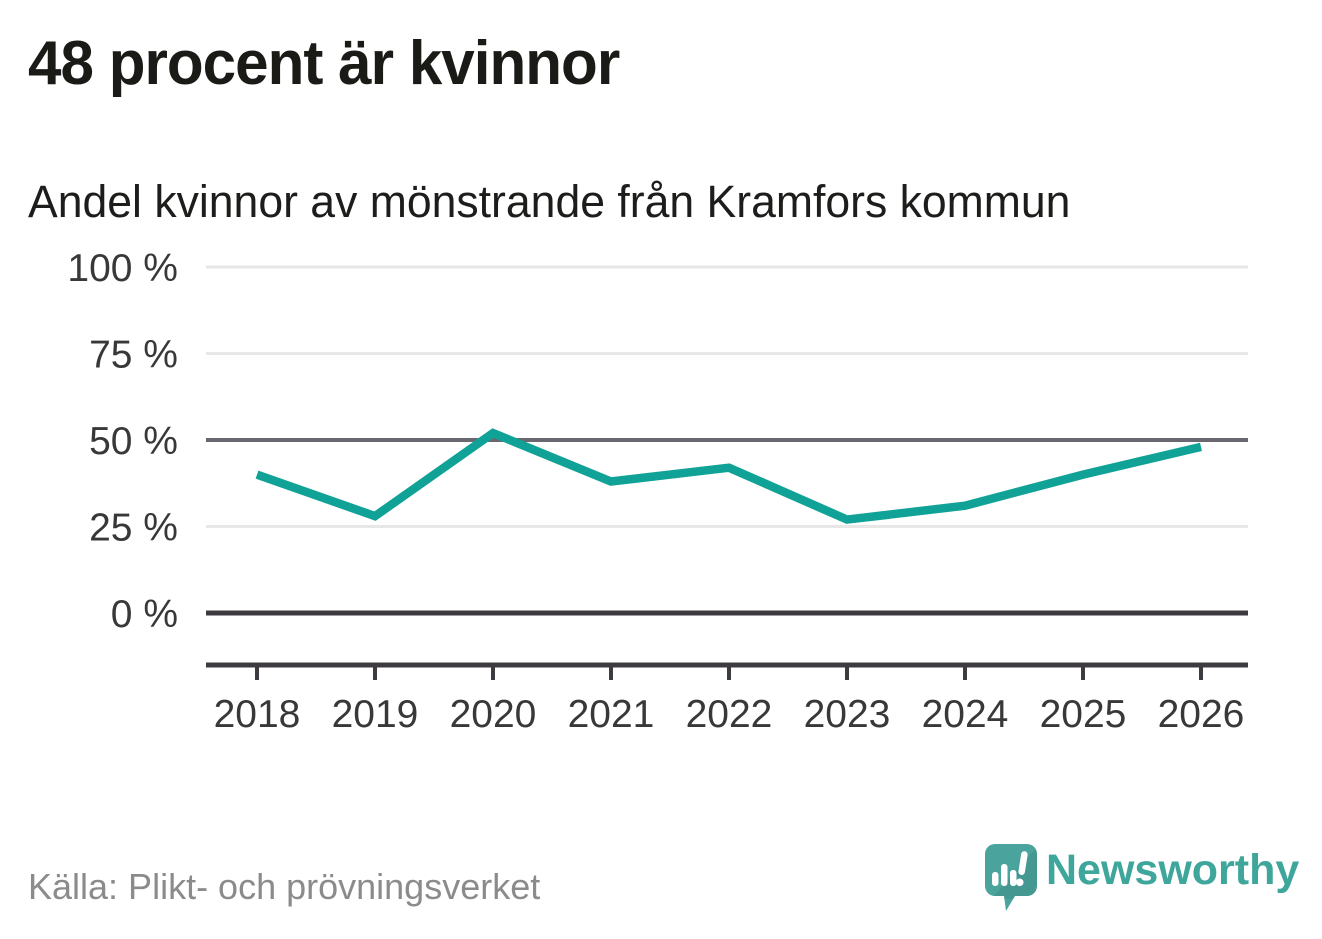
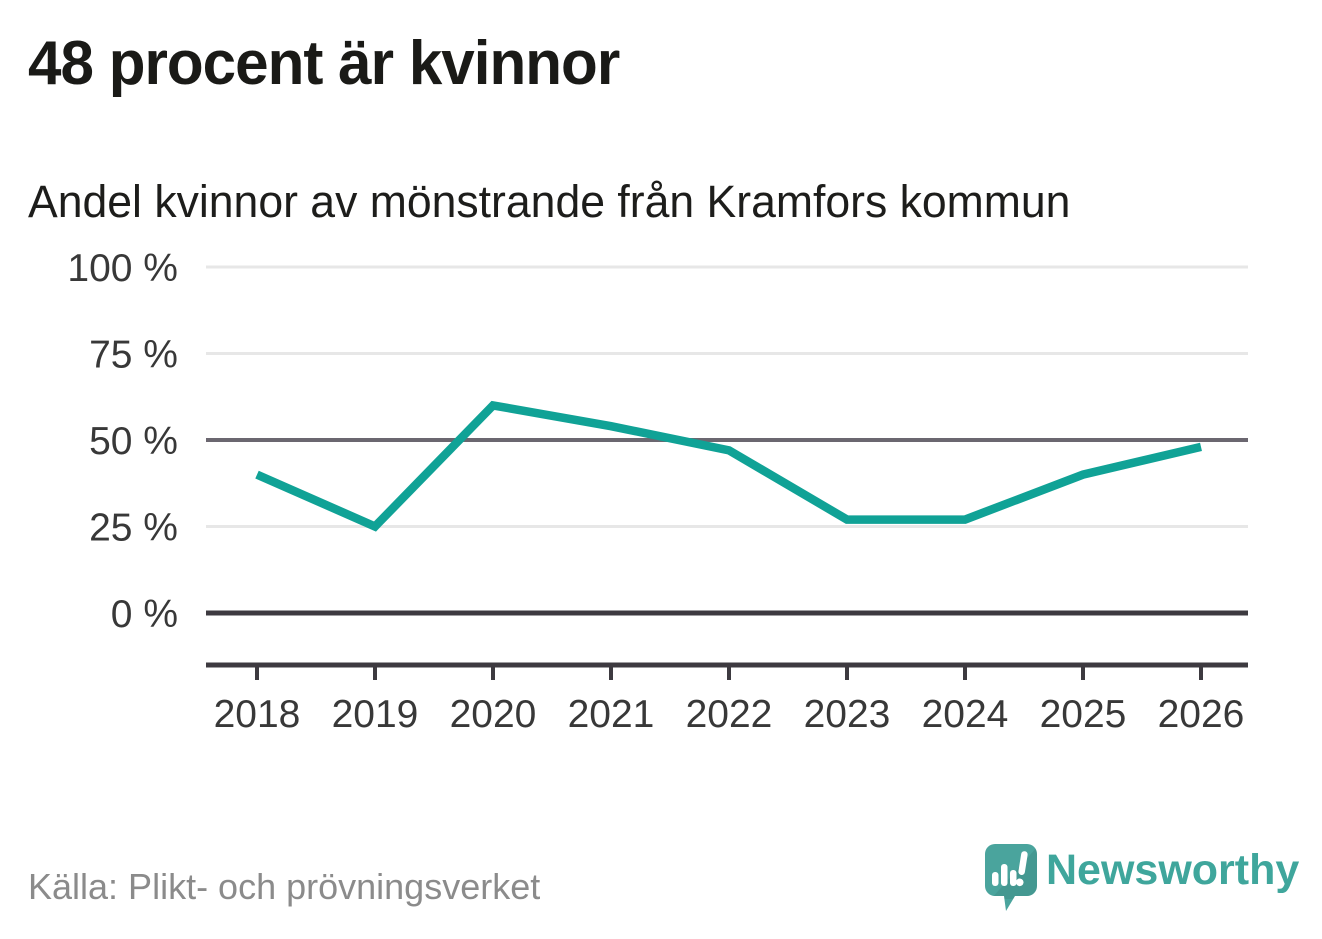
2019: 28% -> 25%
2020: 52% -> 60%
2021: 38% -> 54%
2022: 42% -> 47%
2024: 31% -> 27%
